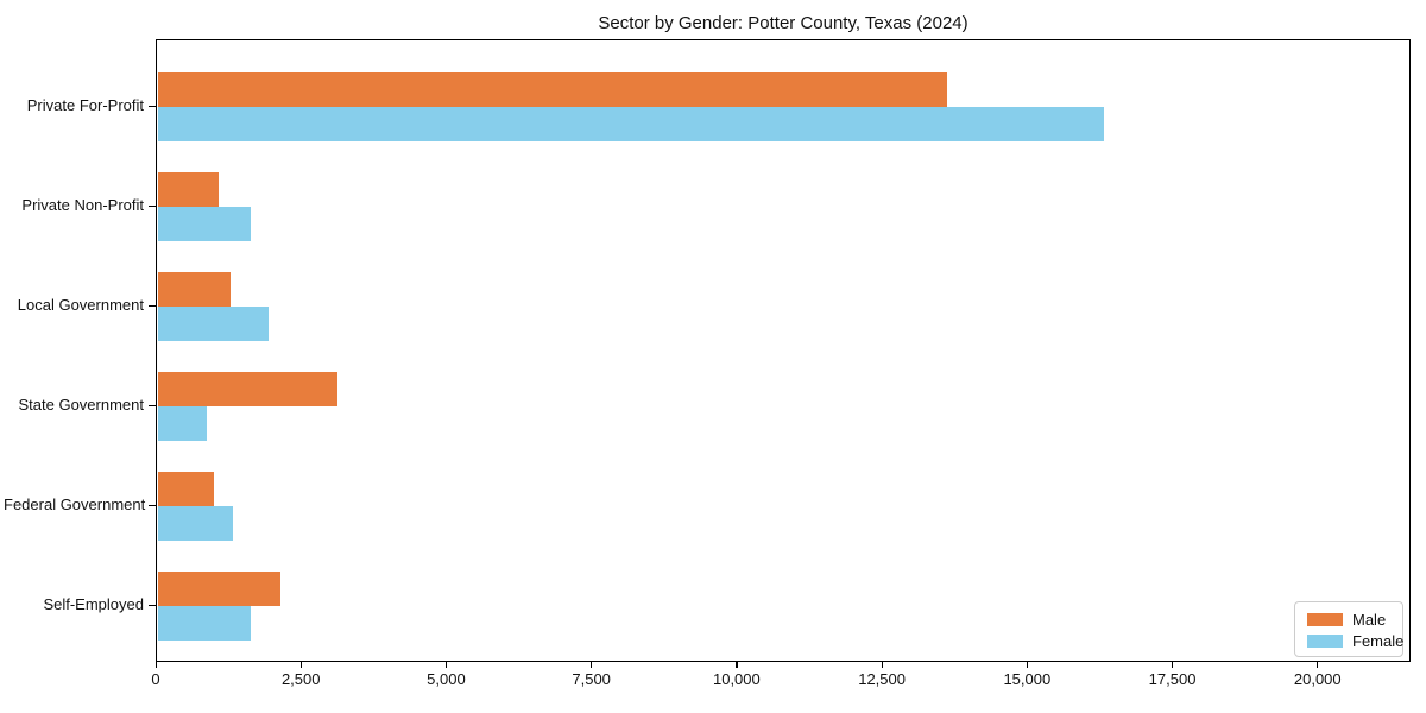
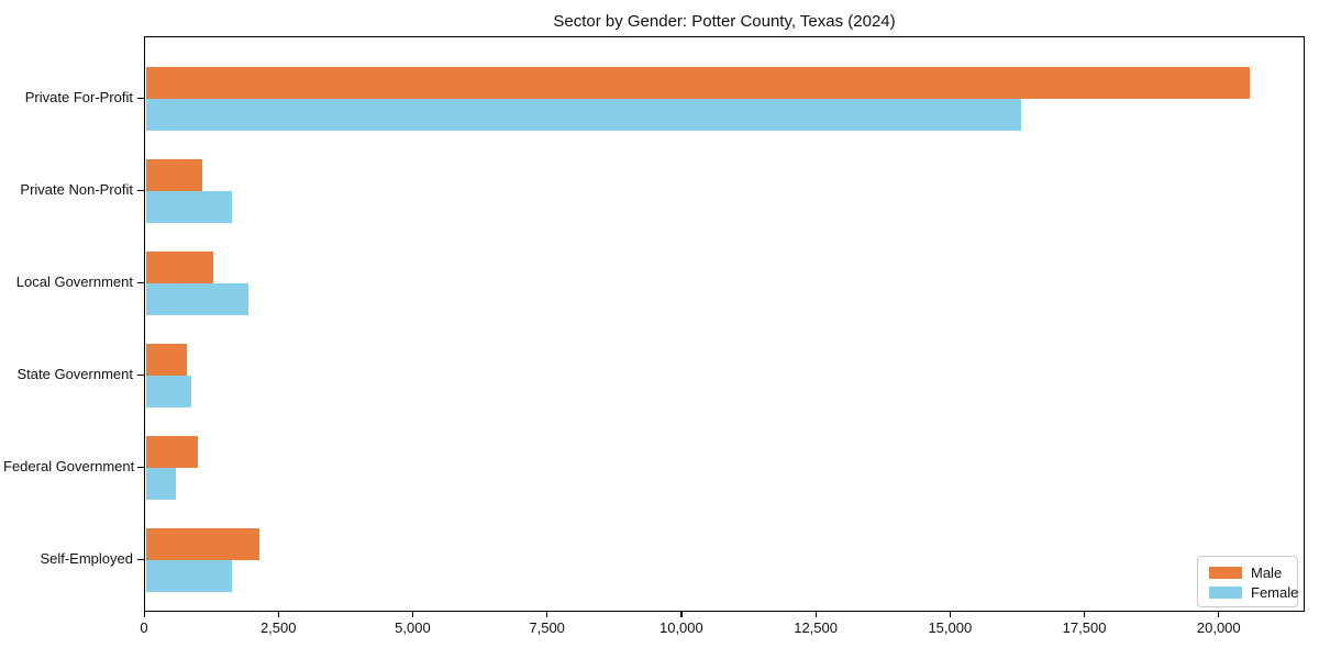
Male/Private For-Profit: 13600 -> 20600
Male/State Government: 3100 -> 800
Female/Federal Government: 1300 -> 600
